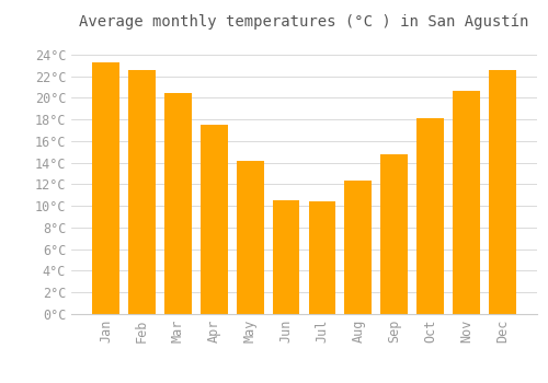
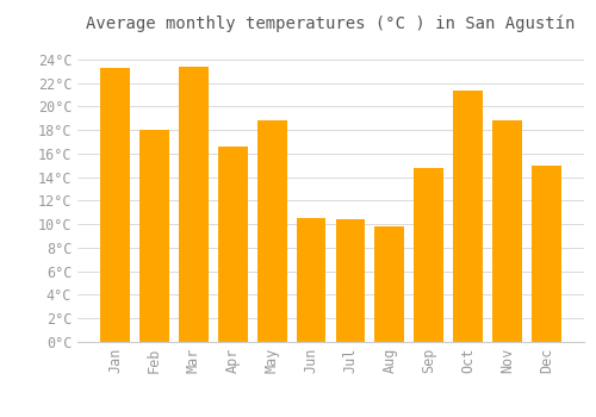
Feb: 22.6°C -> 18.0°C
Mar: 20.4°C -> 23.4°C
Apr: 17.5°C -> 16.6°C
May: 14.2°C -> 18.8°C
Aug: 12.3°C -> 9.8°C
Oct: 18.1°C -> 21.4°C
Nov: 20.6°C -> 18.8°C
Dec: 22.6°C -> 15.0°C
